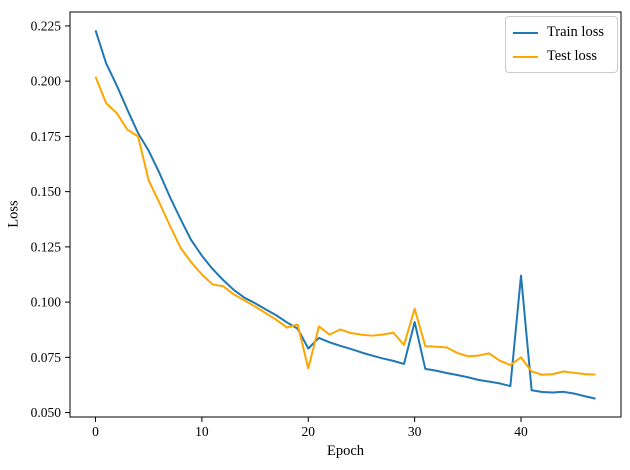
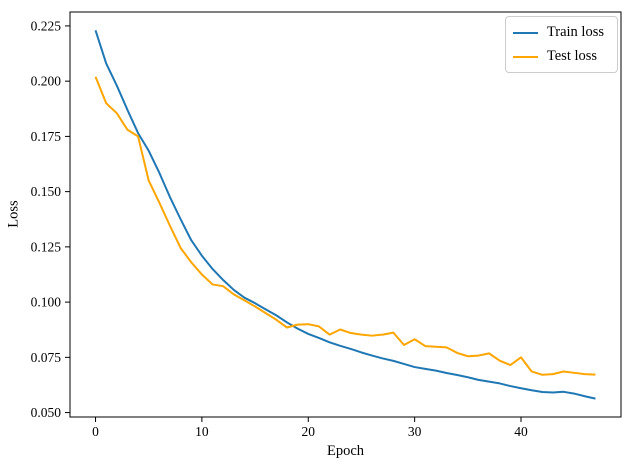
Train loss/20: 0.079 -> 0.086
Test loss/20: 0.070 -> 0.090
Train loss/30: 0.091 -> 0.071
Test loss/30: 0.097 -> 0.083
Train loss/40: 0.112 -> 0.061
